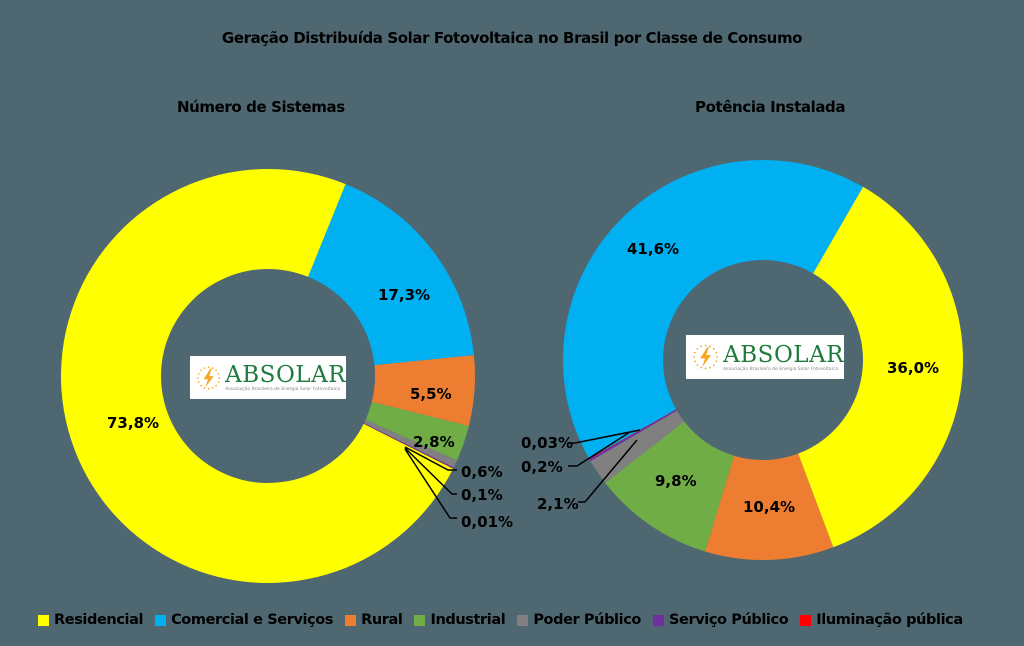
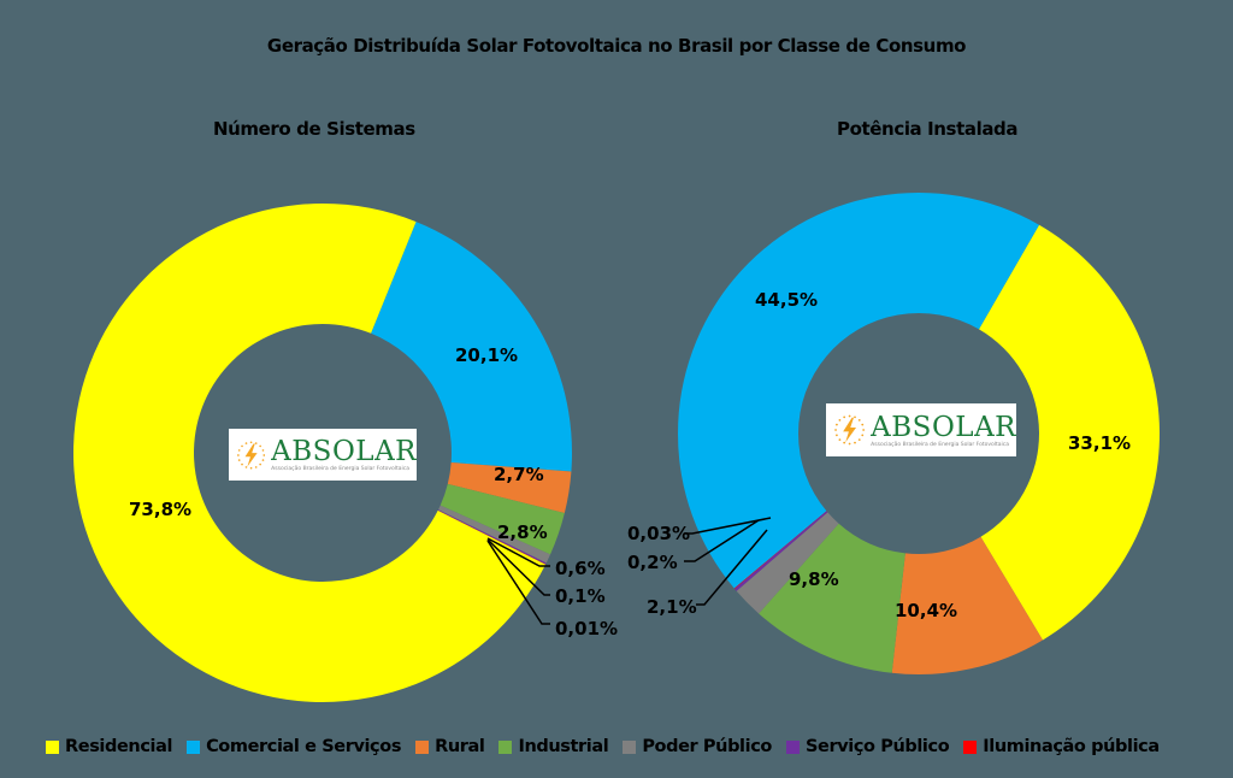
Número de Sistemas/Comercial e Serviços: 17,3% -> 20,1%
Número de Sistemas/Rural: 5,5% -> 2,7%
Potência Instalada/Residencial: 36,0% -> 33,1%
Potência Instalada/Comercial e Serviços: 41,6% -> 44,5%
